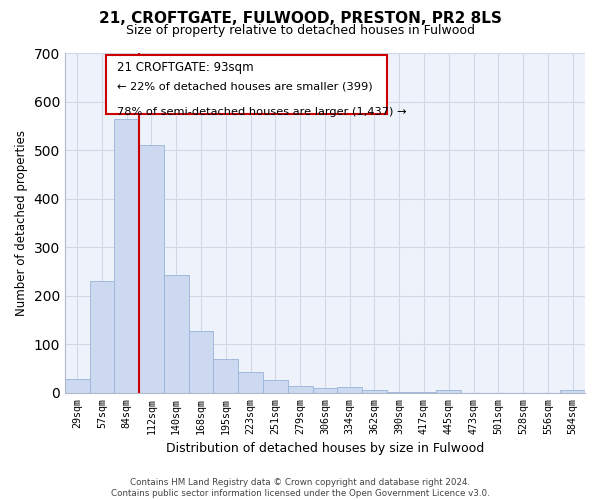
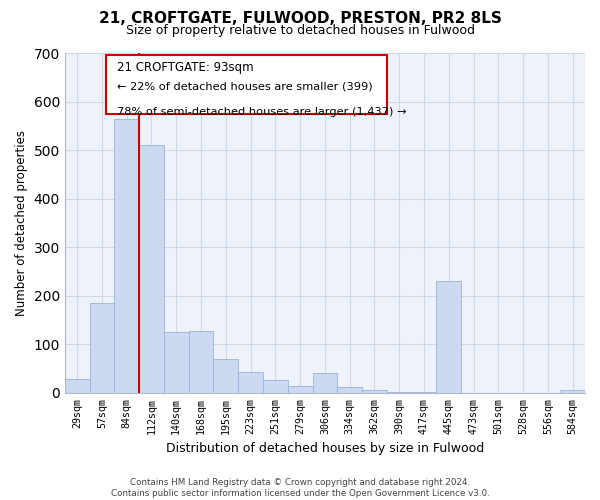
57sqm: 230 -> 185
140sqm: 242 -> 125
306sqm: 9 -> 40
445sqm: 6 -> 230
